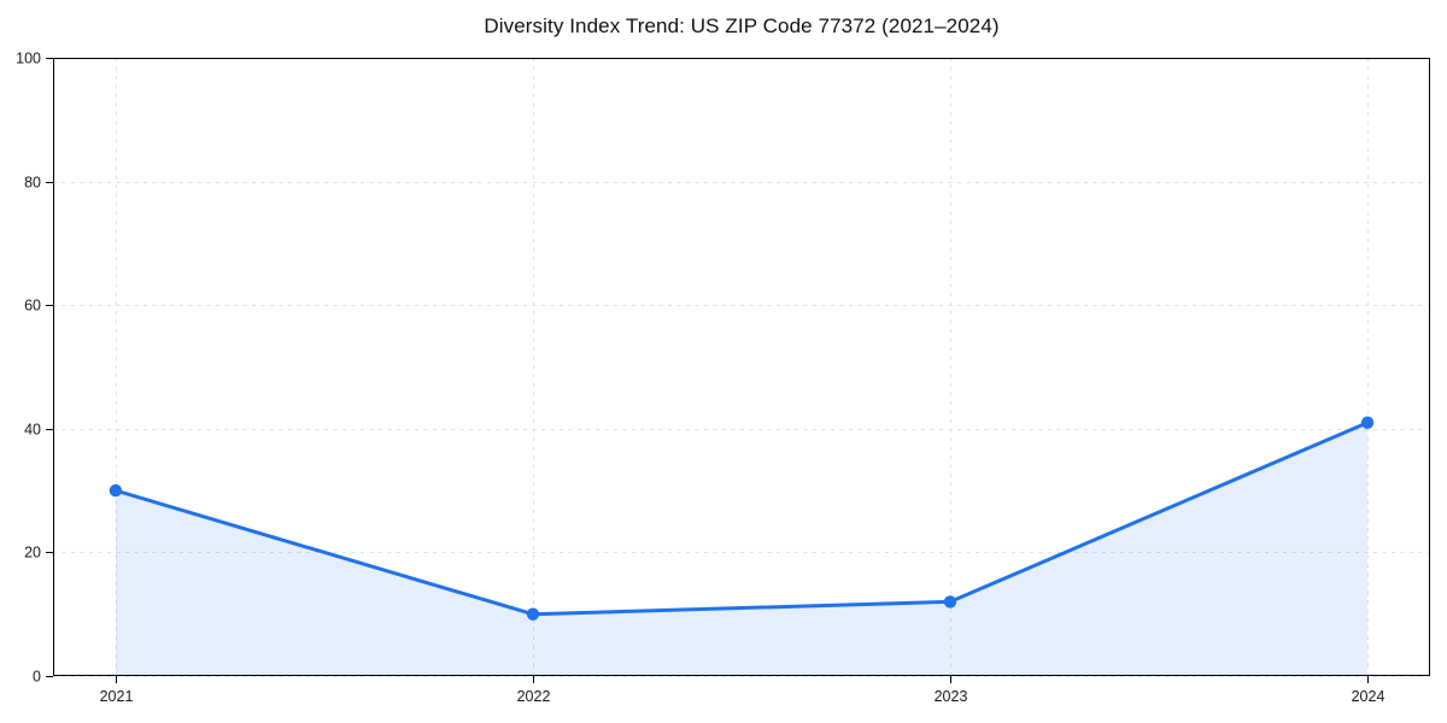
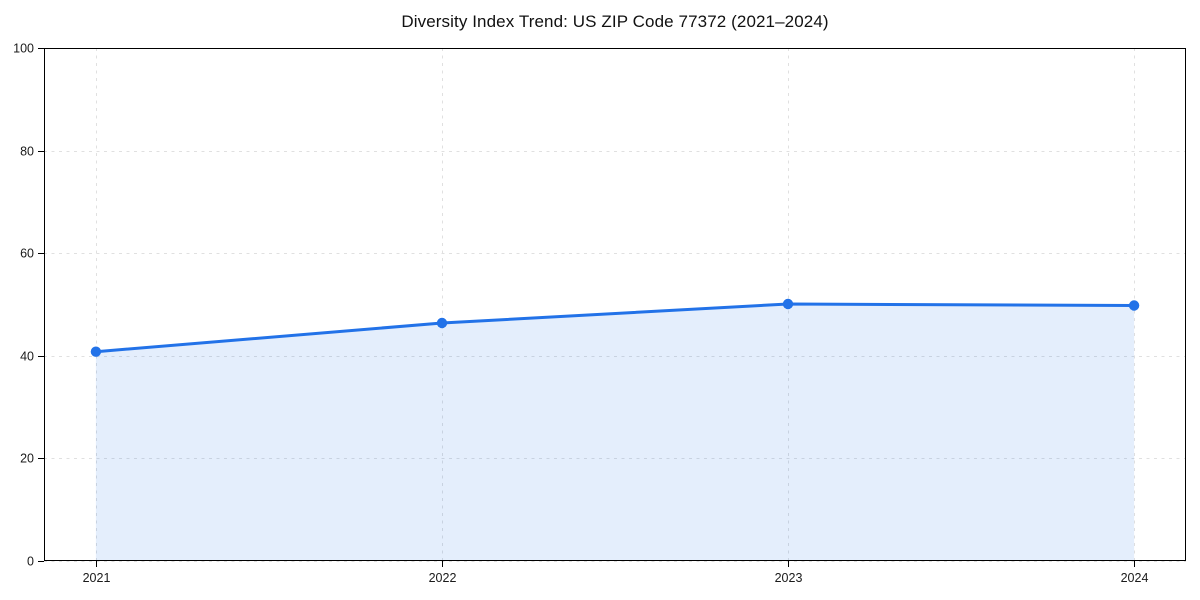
2021: 30 -> 41
2022: 10 -> 46
2023: 12 -> 50
2024: 41 -> 50
